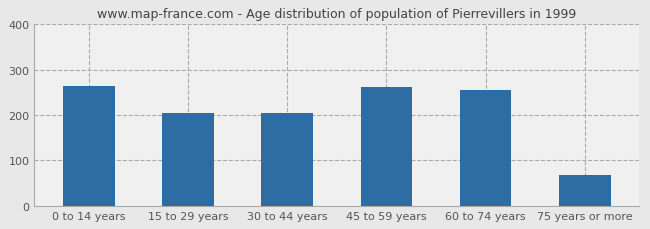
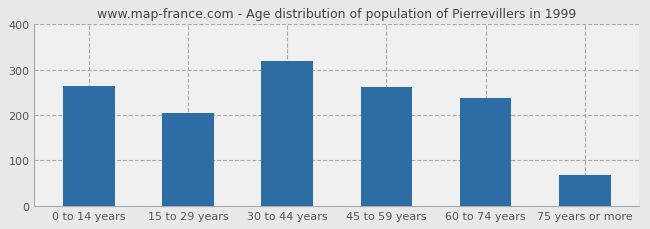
30 to 44 years: 205 -> 320
60 to 74 years: 255 -> 237
